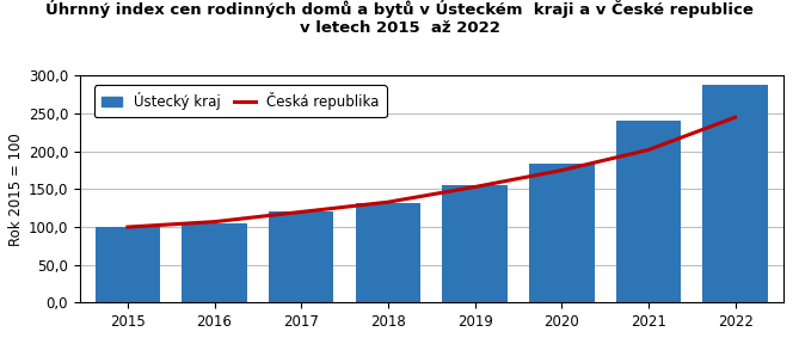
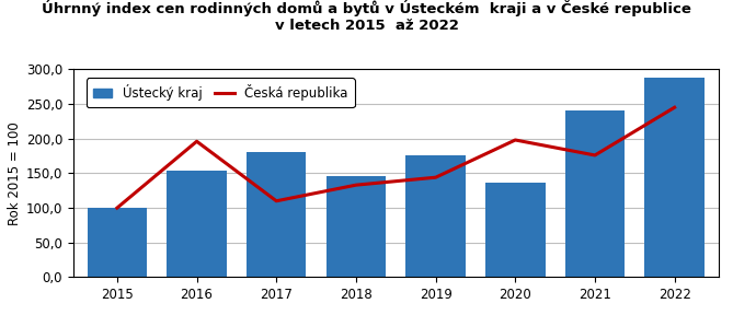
Ústecký kraj/2016: 105 -> 154
Česká republika/2016: 107 -> 196
Ústecký kraj/2017: 120 -> 180
Česká republika/2017: 120 -> 110
Ústecký kraj/2018: 132 -> 146
Ústecký kraj/2019: 155 -> 176
Česká republika/2019: 153 -> 144
Ústecký kraj/2020: 184 -> 136
Česká republika/2020: 175 -> 198
Česká republika/2021: 202 -> 176
